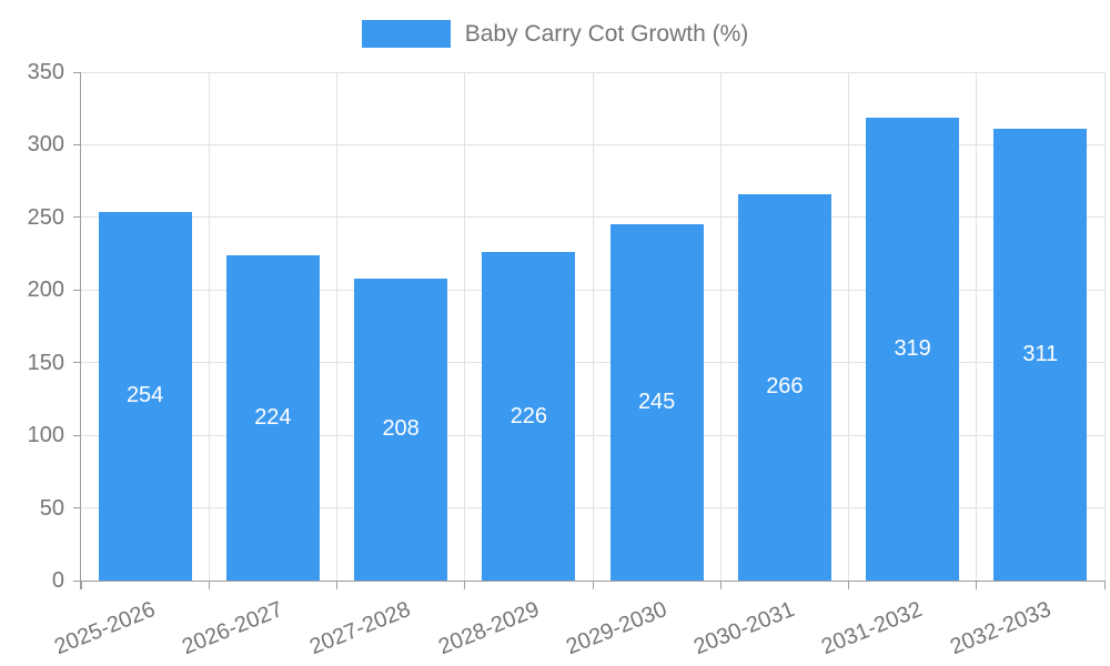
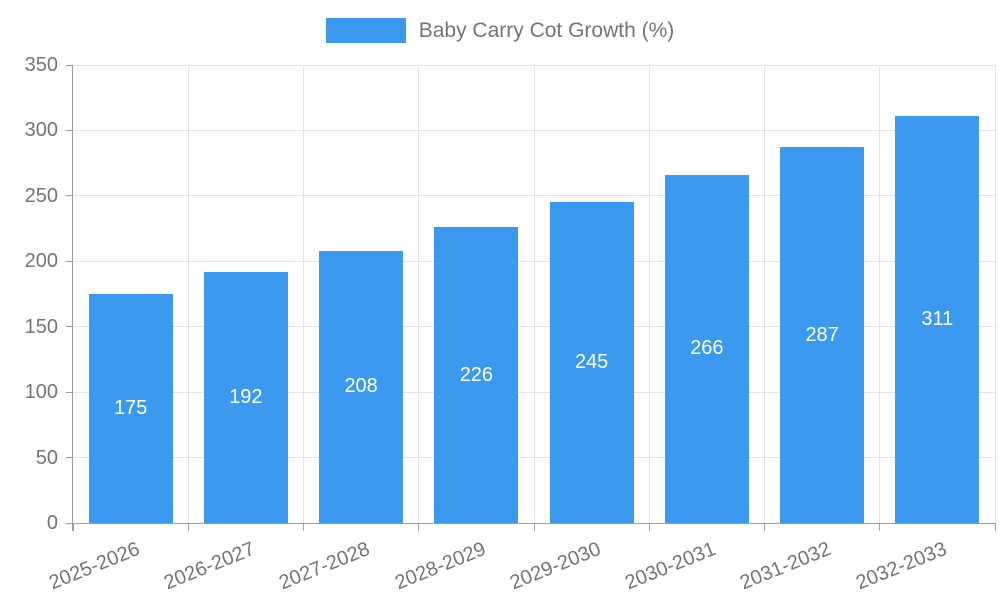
2025-2026: 254 -> 175
2026-2027: 224 -> 192
2031-2032: 319 -> 287
